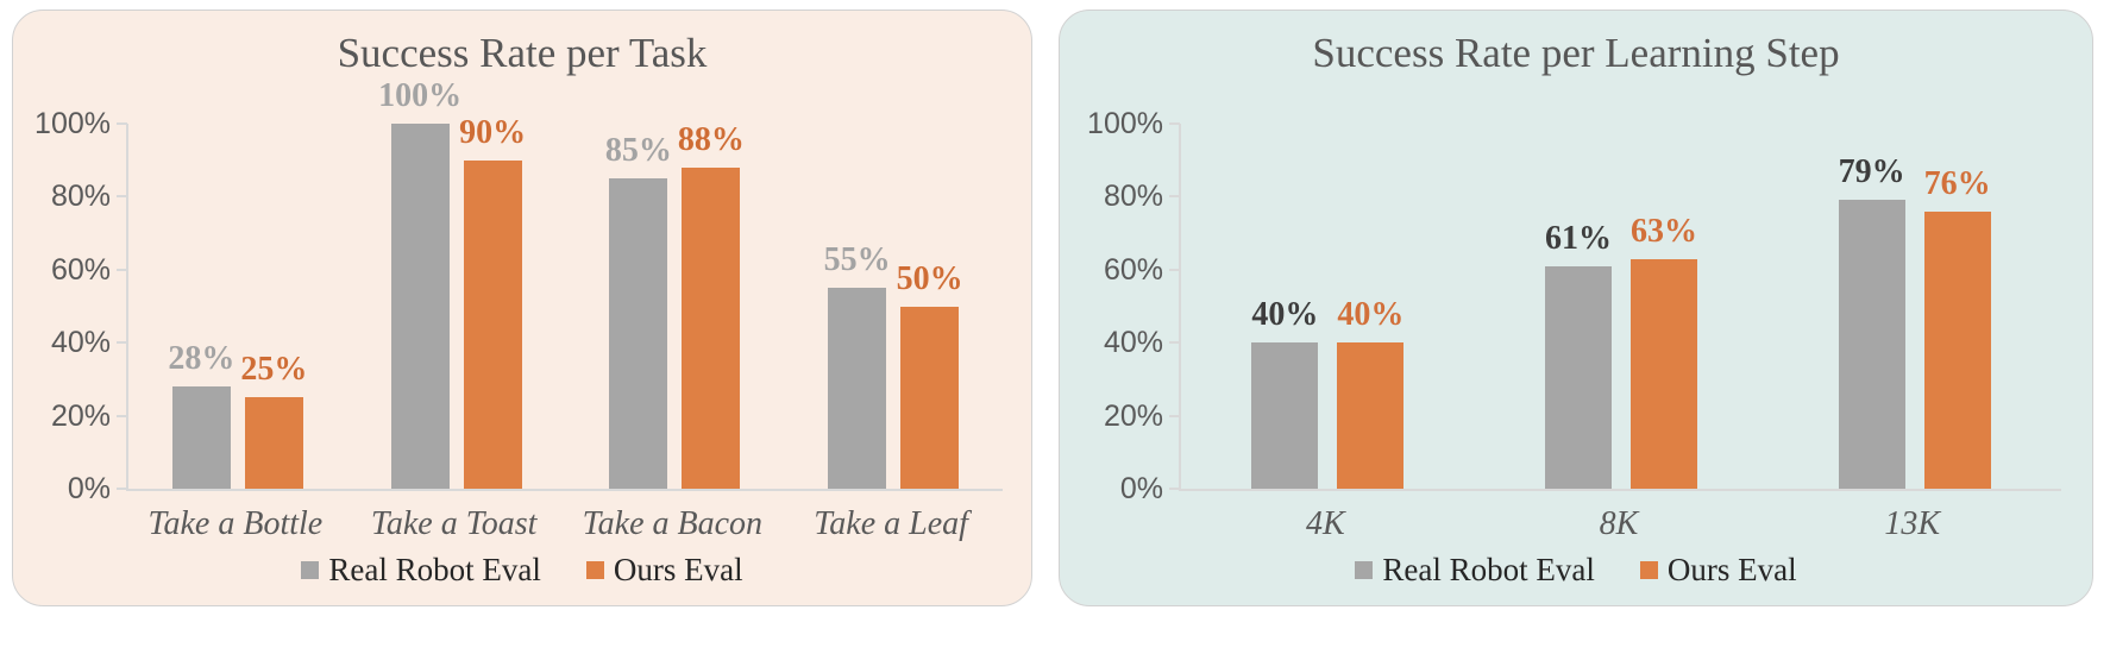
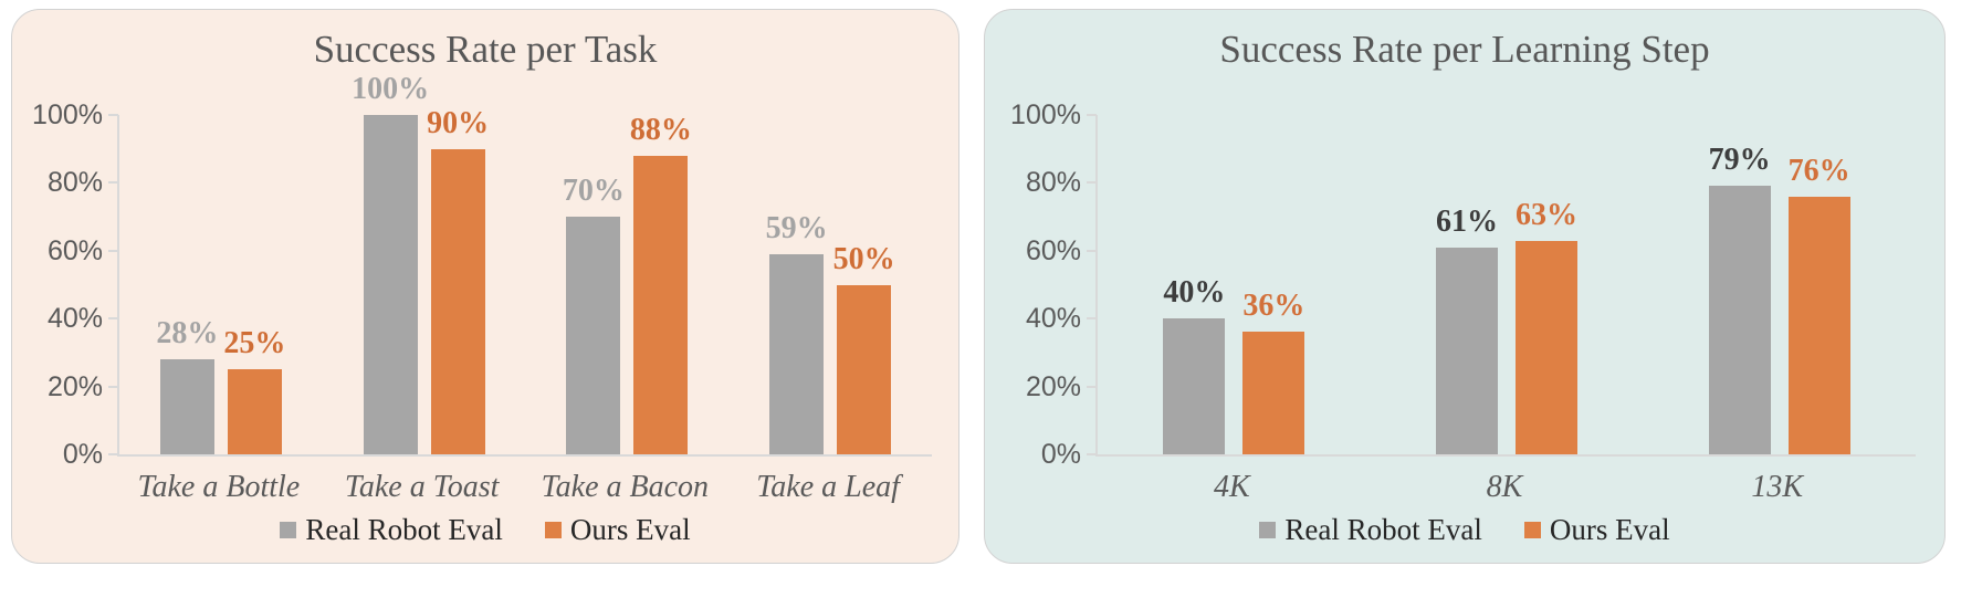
Success Rate per Task/Real Robot Eval/Take a Bacon: 85% -> 70%
Success Rate per Task/Real Robot Eval/Take a Leaf: 55% -> 59%
Success Rate per Learning Step/Ours Eval/4K: 40% -> 36%
